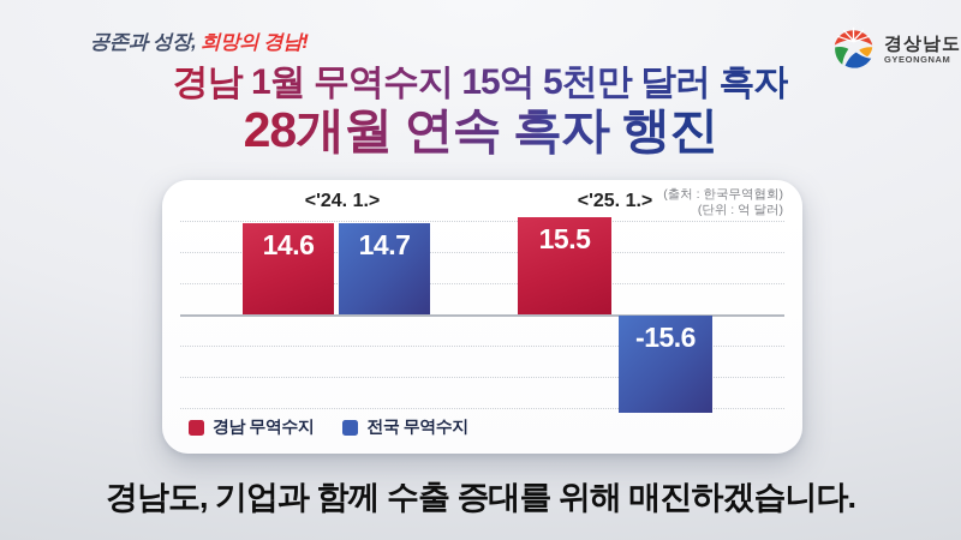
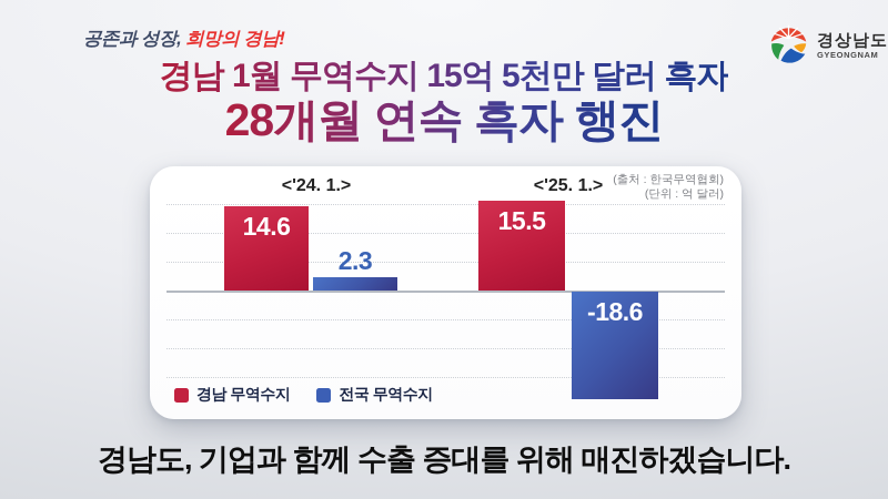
전국 무역수지/<'24. 1.>: 14.7 -> 2.3
전국 무역수지/<'25. 1.>: -15.6 -> -18.6
